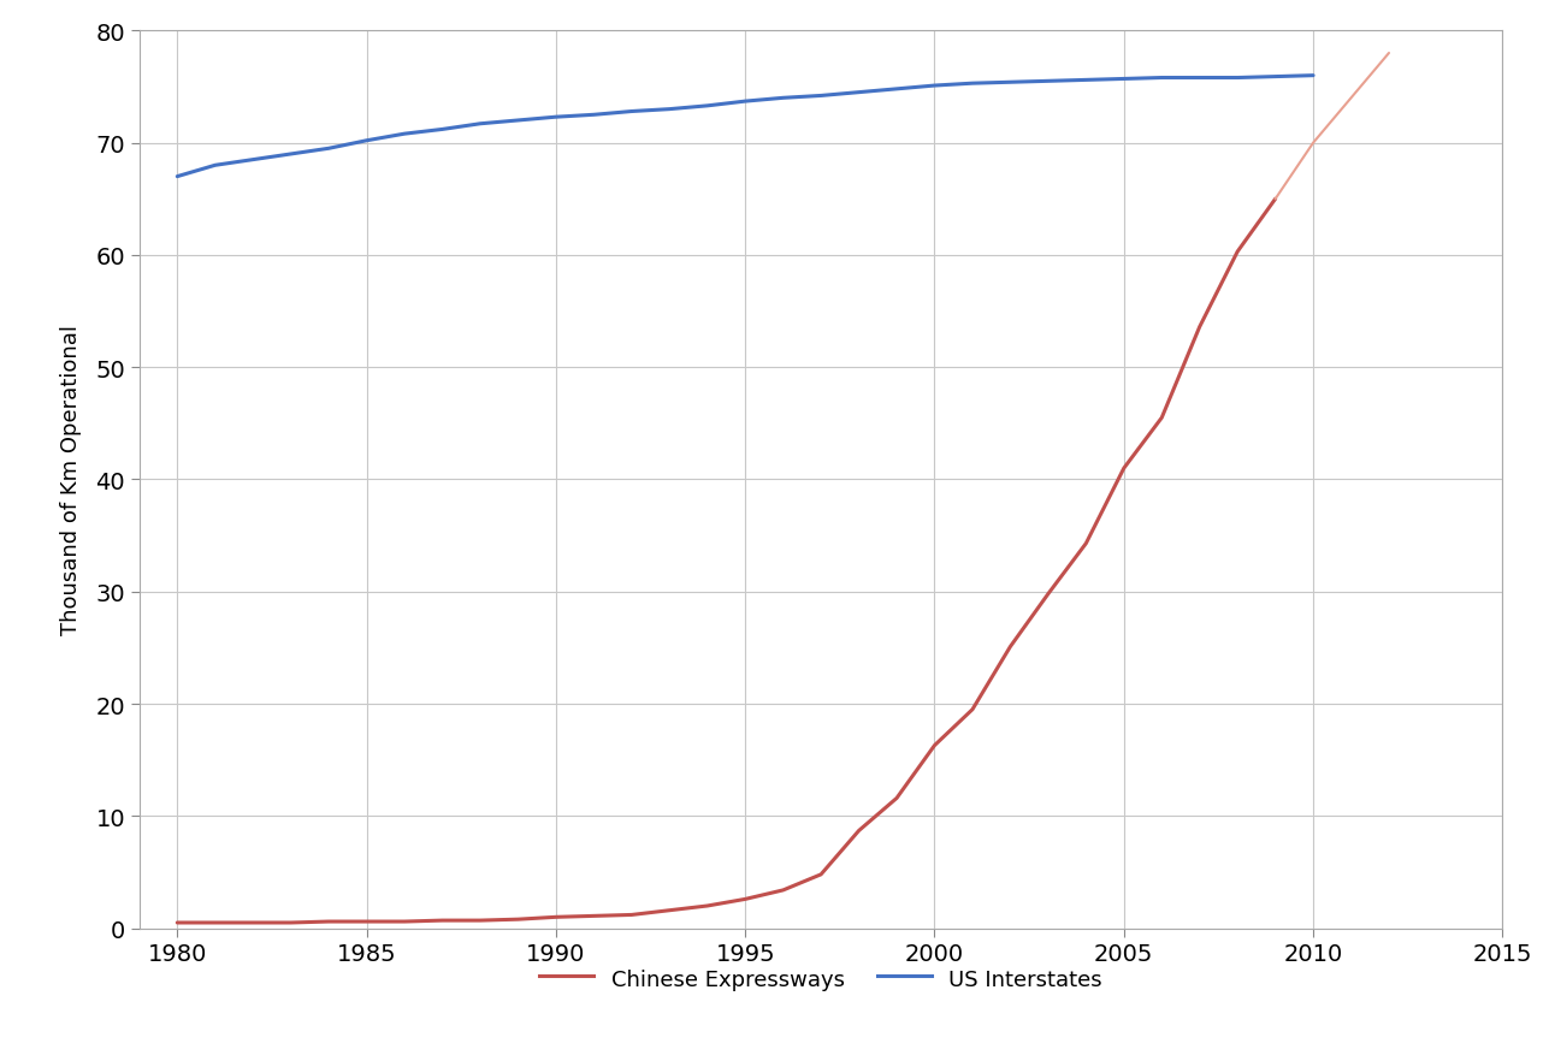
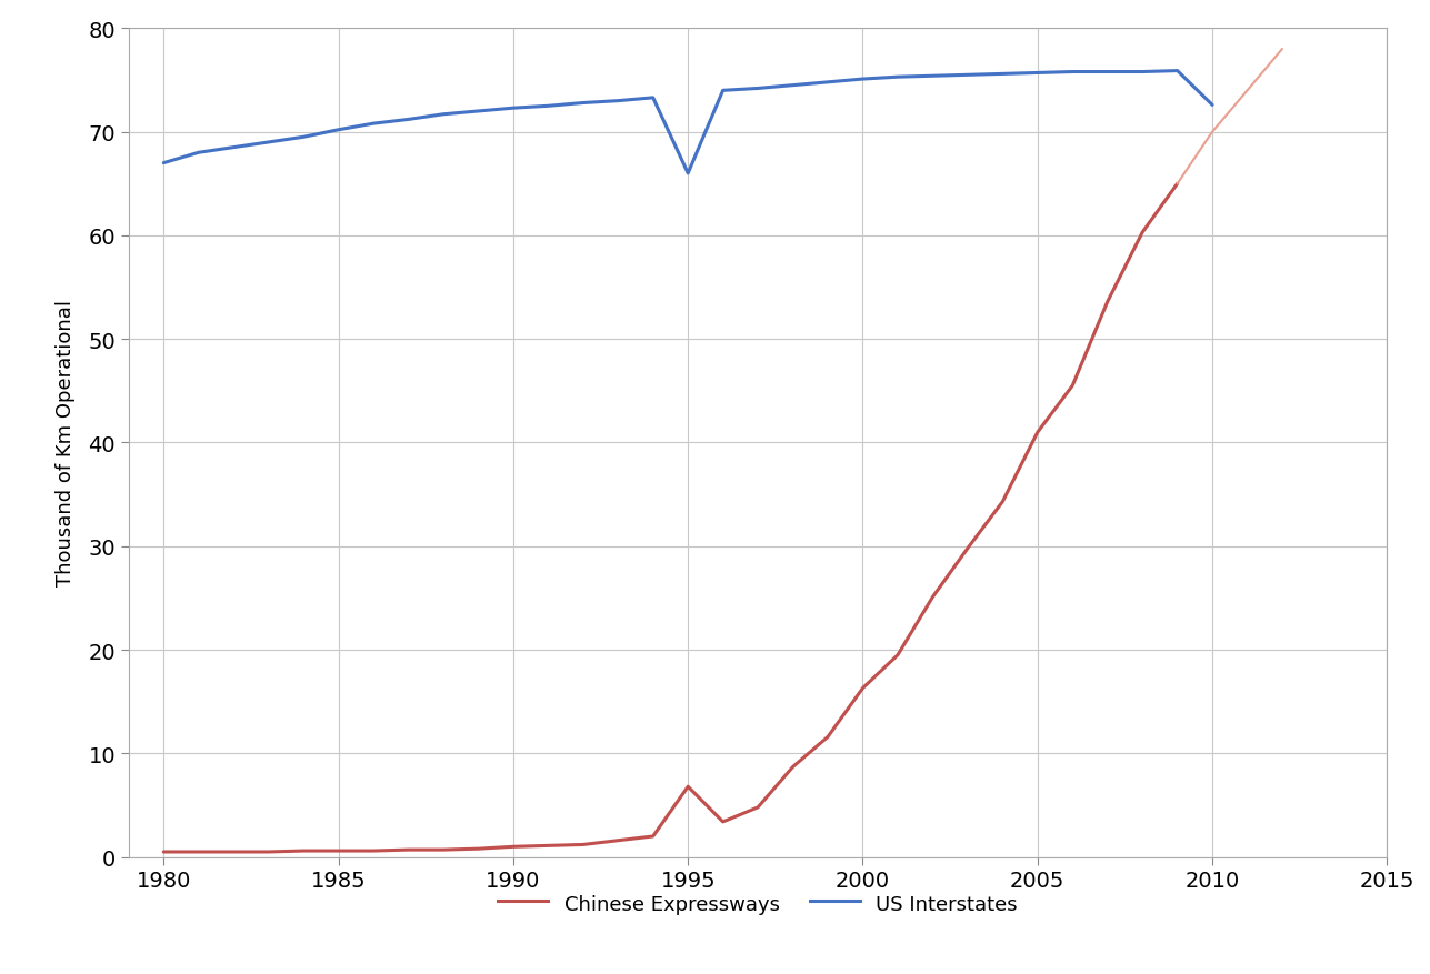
US Interstates/1995: 73.7 -> 66.0
Chinese Expressways/1995: 2.6 -> 6.8
US Interstates/2010: 76.0 -> 72.6
